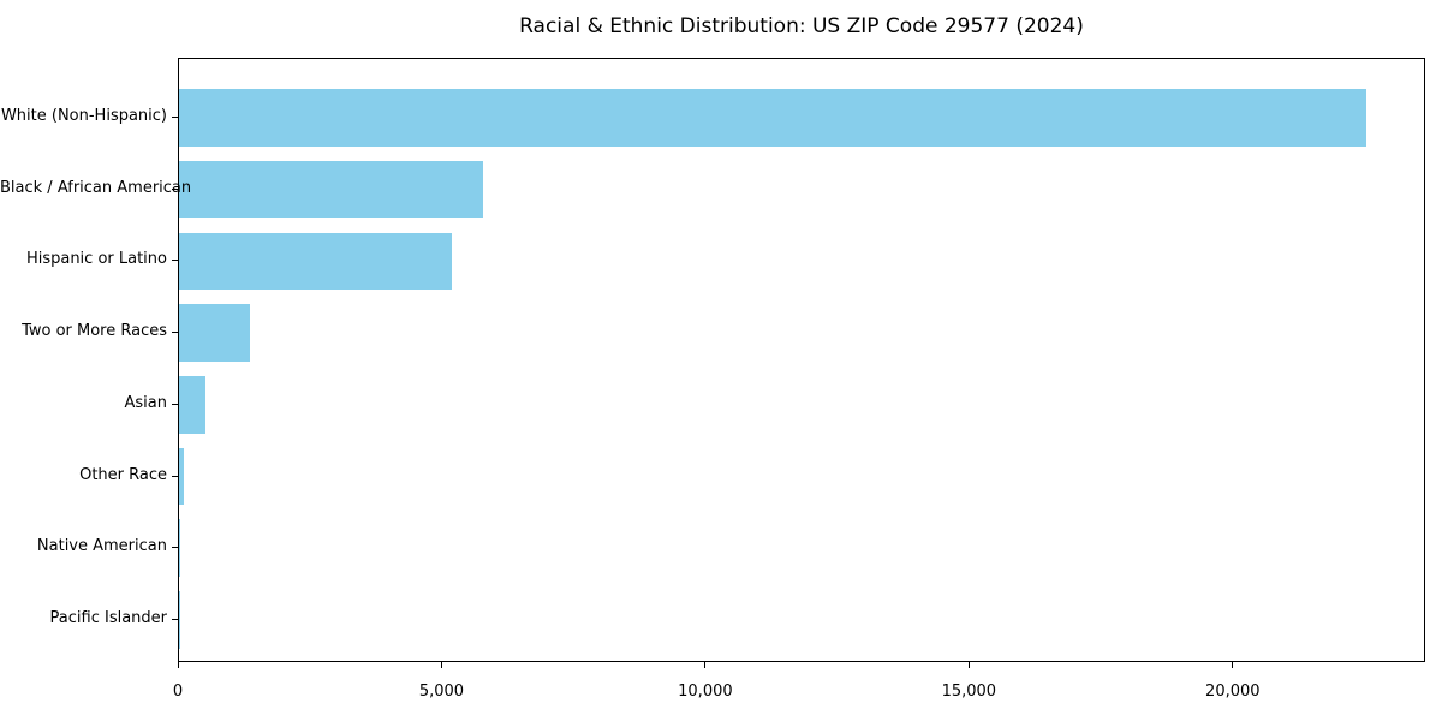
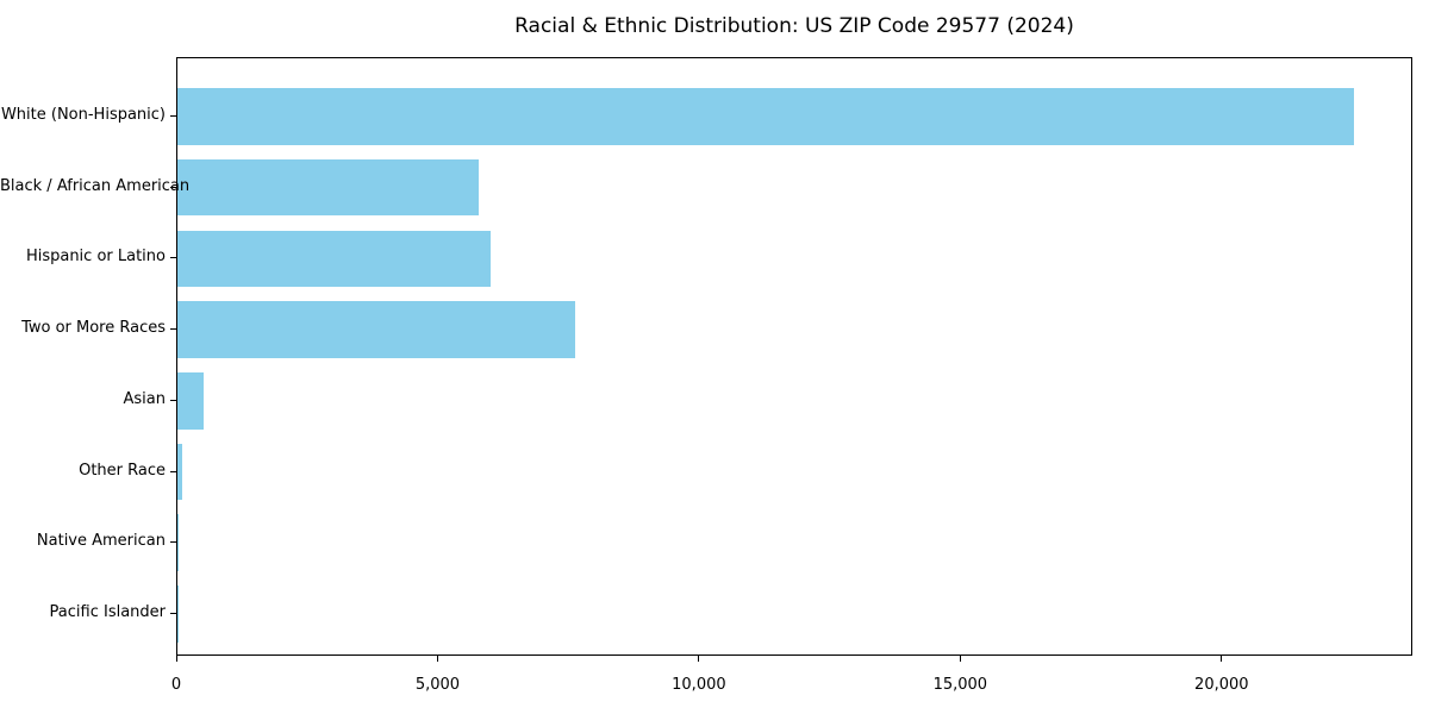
Hispanic or Latino: 5200 -> 6000
Two or More Races: 1300 -> 7600
